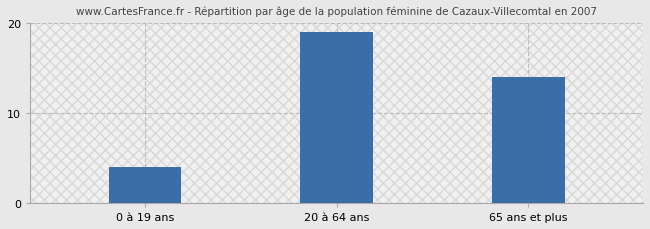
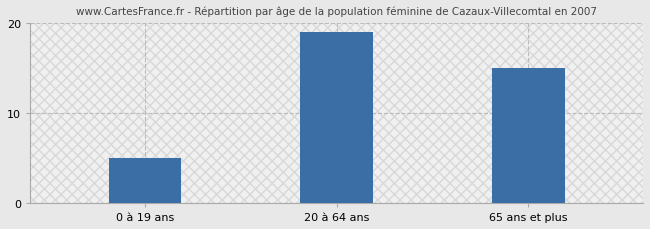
0 à 19 ans: 4 -> 5
65 ans et plus: 14 -> 15
